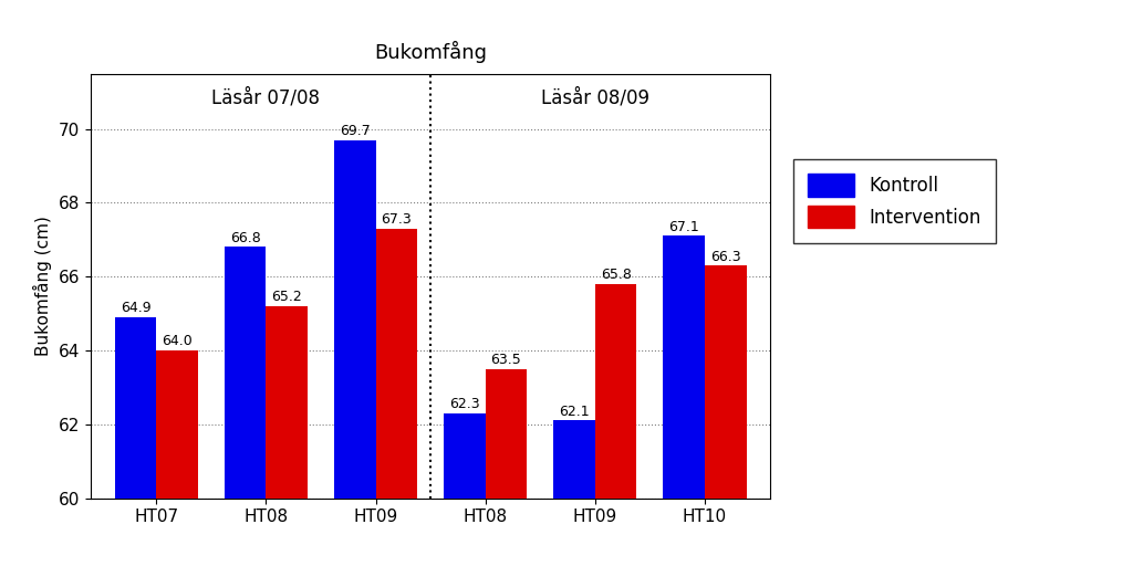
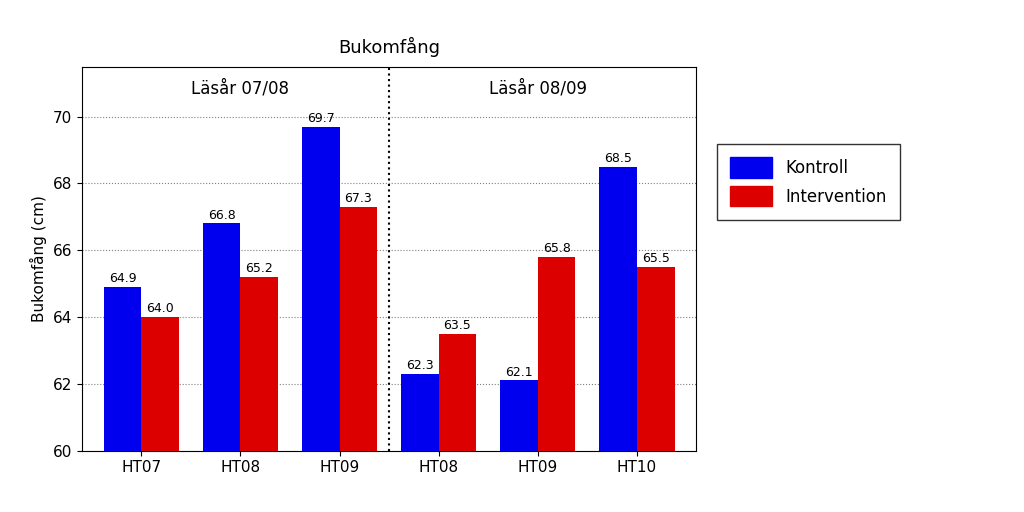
Kontroll/HT10: 67.1 -> 68.5
Intervention/HT10: 66.3 -> 65.5
